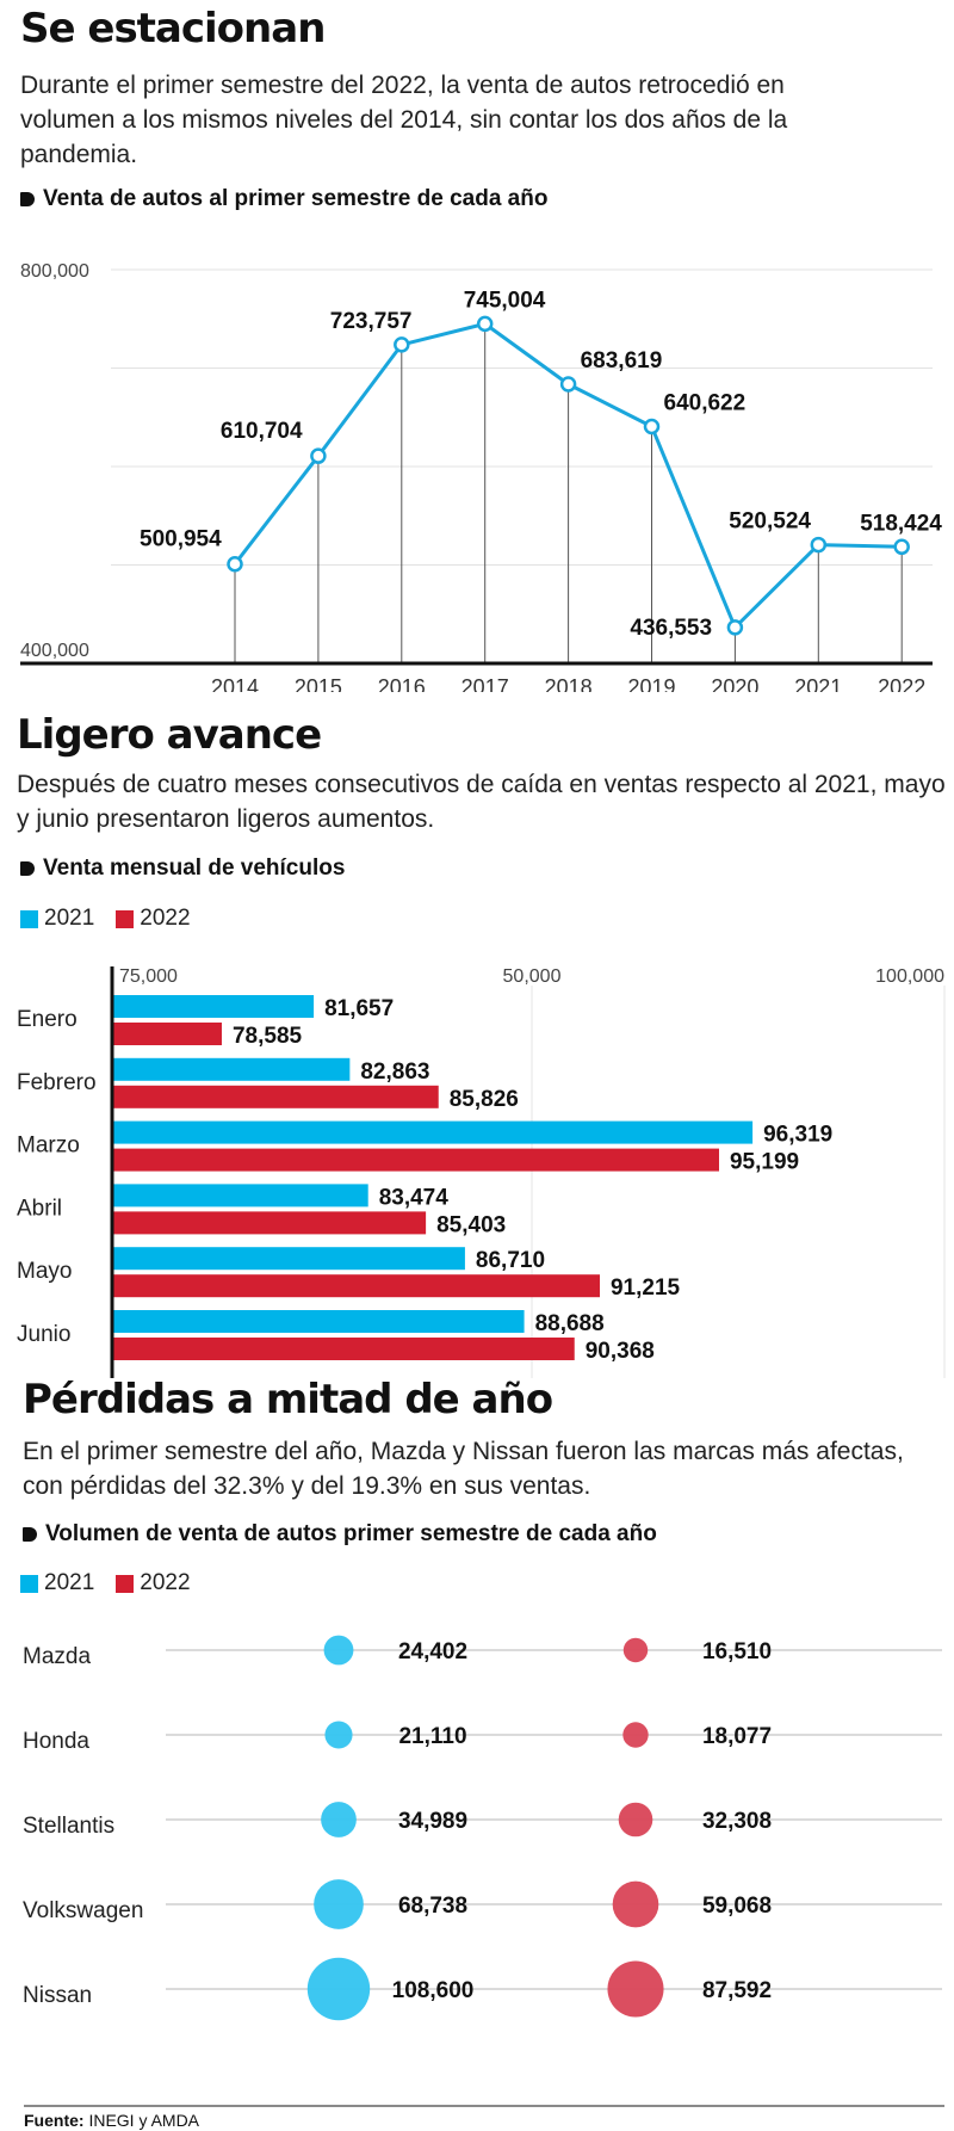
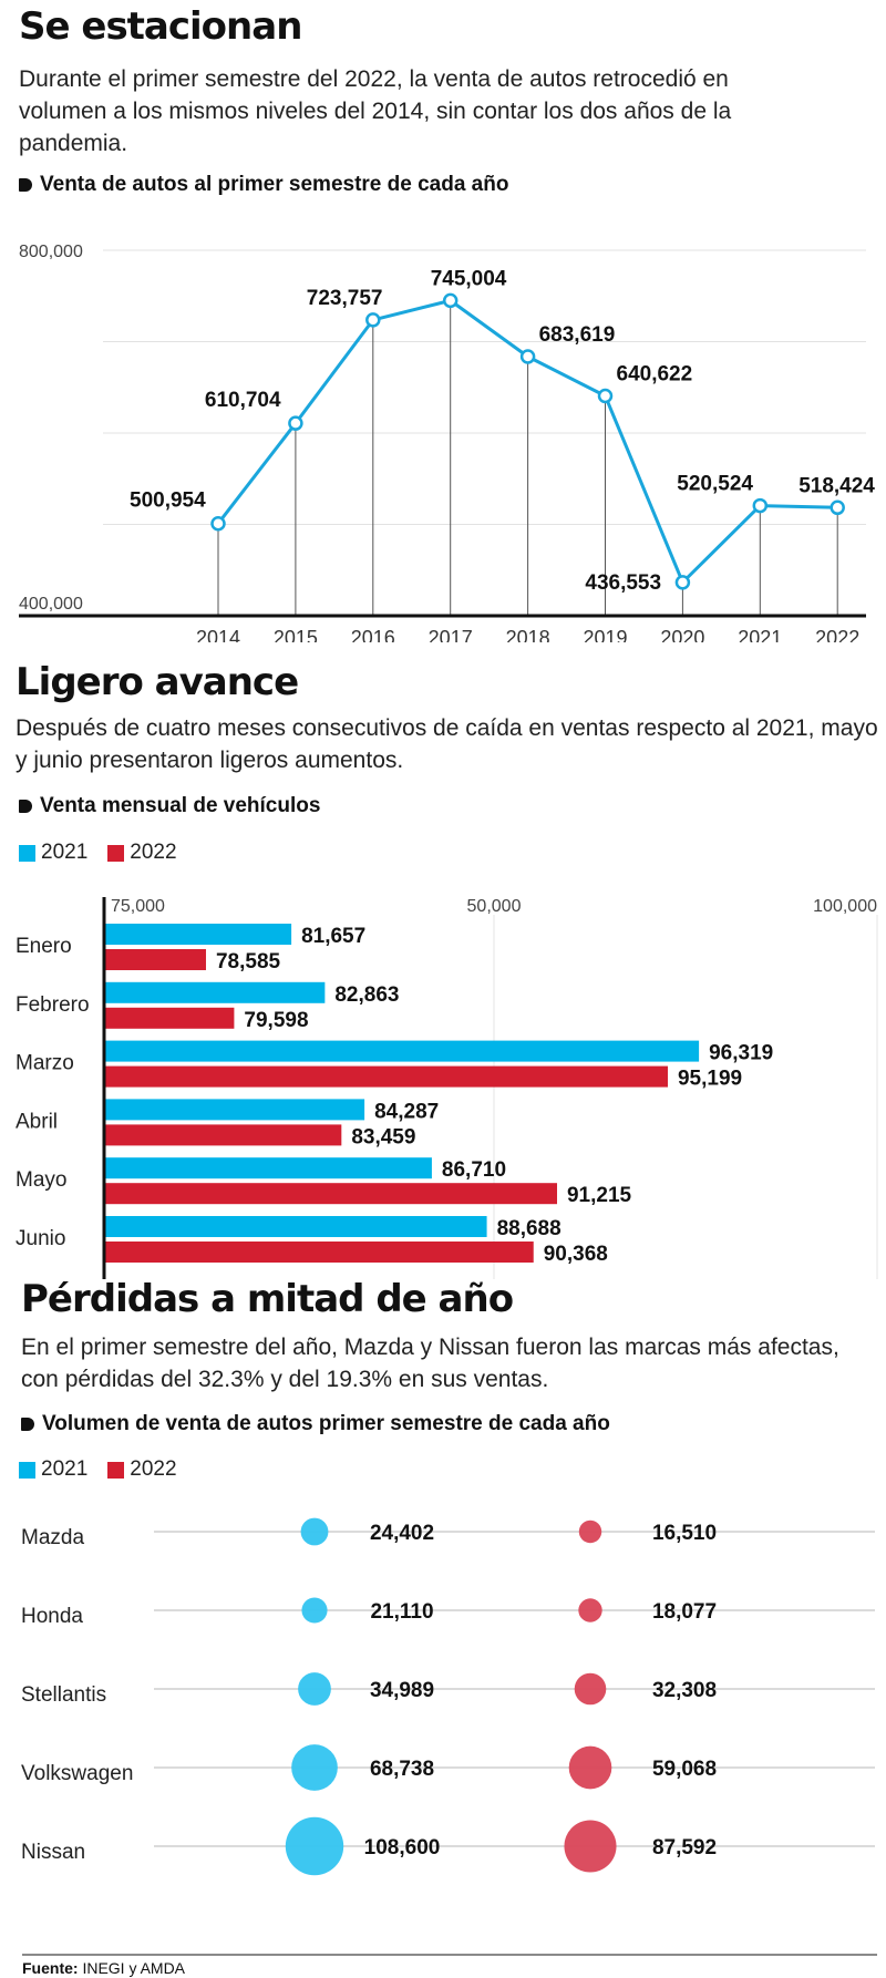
Venta mensual de vehículos/2022/Febrero: 85,826 -> 79,598
Venta mensual de vehículos/2021/Abril: 83,474 -> 84,287
Venta mensual de vehículos/2022/Abril: 85,403 -> 83,459
